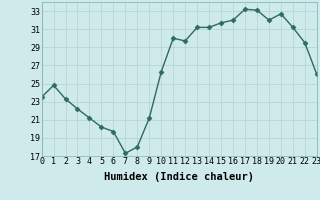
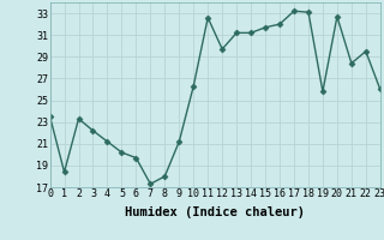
1: 24.8 -> 18.4
11: 30.0 -> 32.6
19: 32.0 -> 25.8
21: 31.2 -> 28.4
